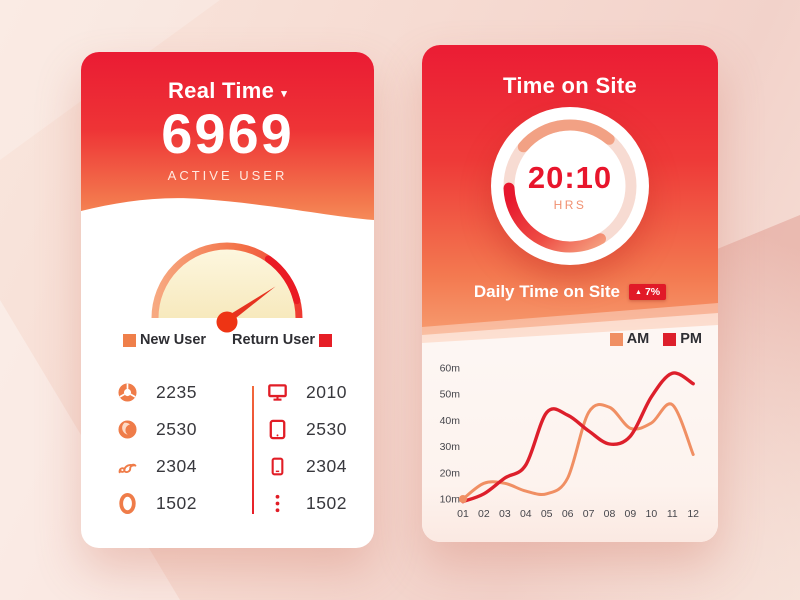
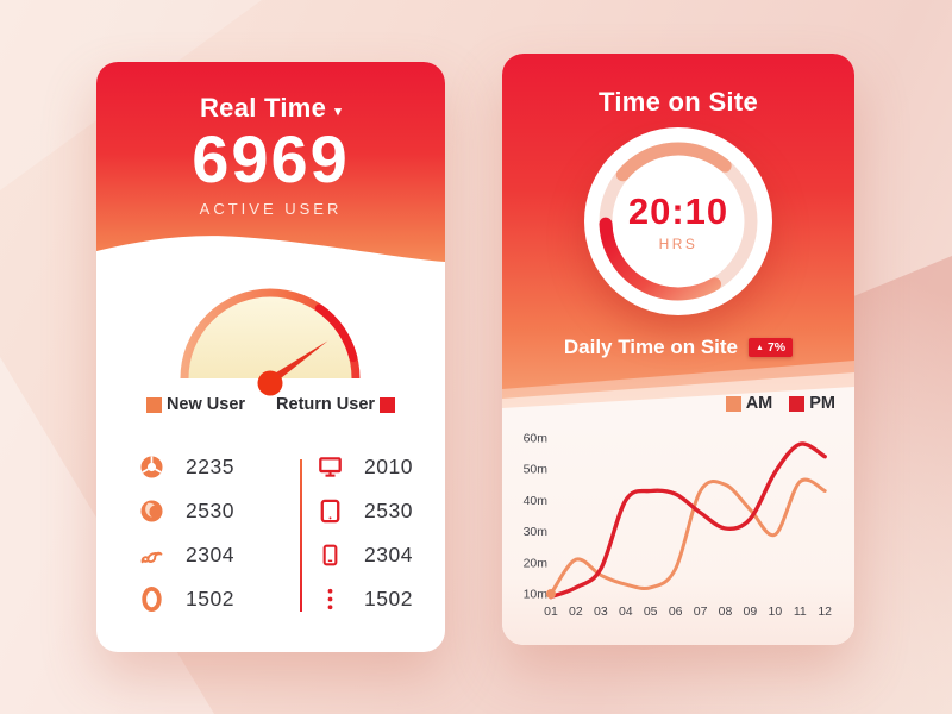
AM/02: 16m -> 21m
PM/04: 23m -> 40m
AM/10: 39m -> 29m
AM/12: 27m -> 43m
